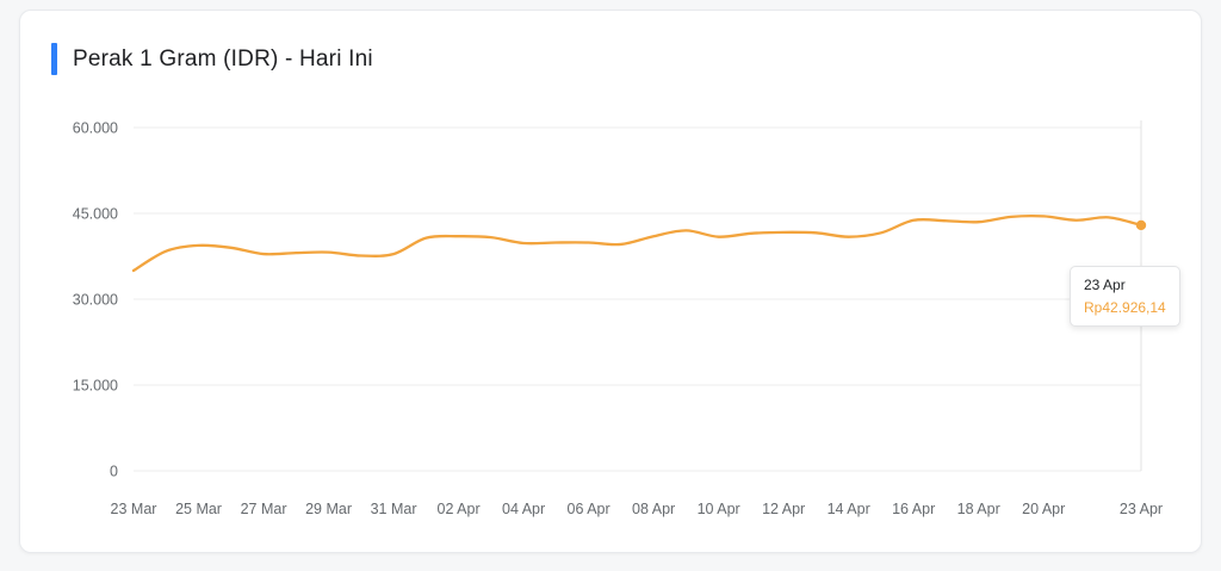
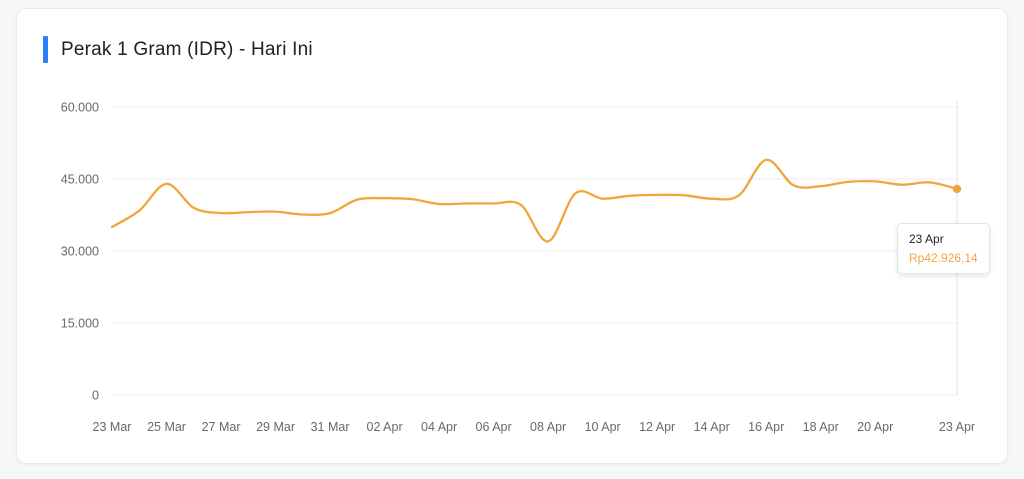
25 Mar: 39000 -> 44000
08 Apr: 41000 -> 32000
16 Apr: 44000 -> 49000
